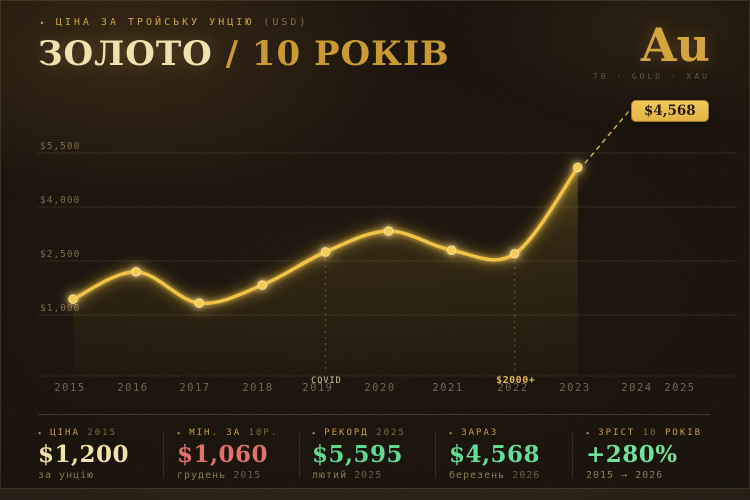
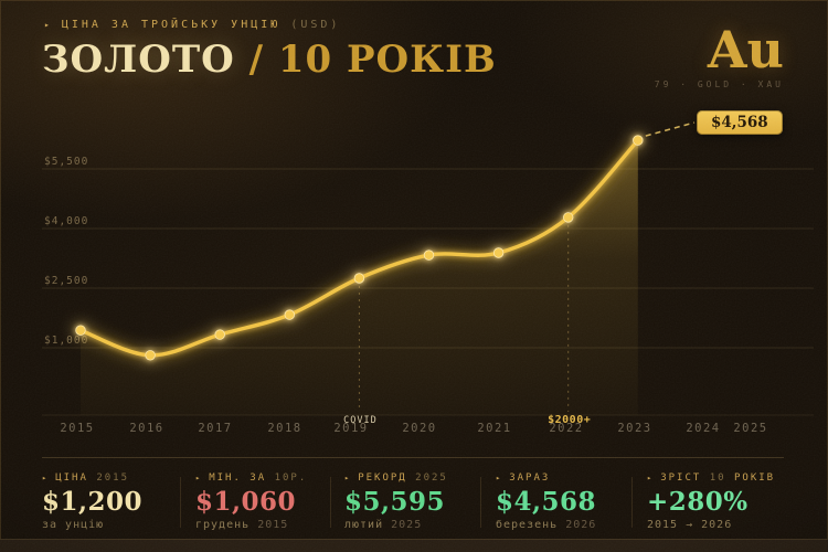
2016: $2200 -> $800
2021: $2800 -> $3400
2022: $2700 -> $4300
2023: $5100 -> $6200
